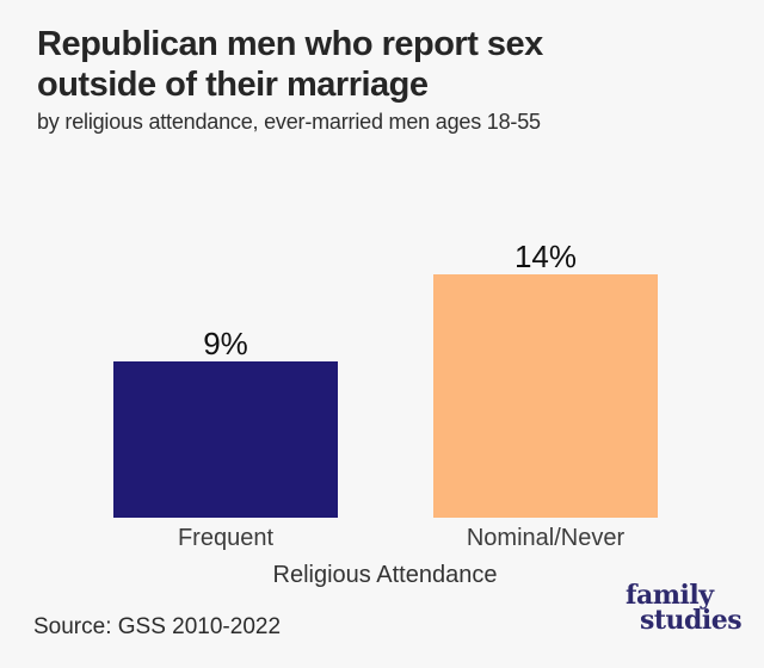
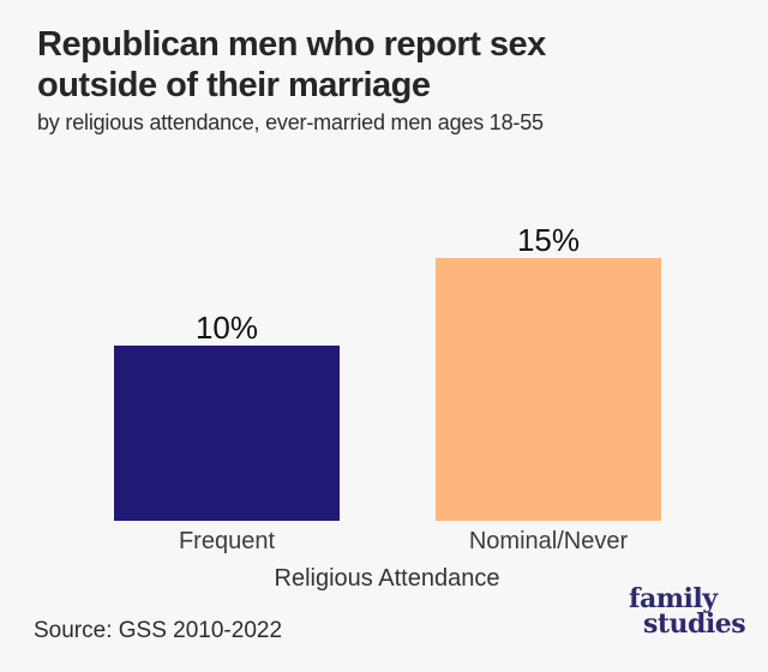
Frequent: 9% -> 10%
Nominal/Never: 14% -> 15%
